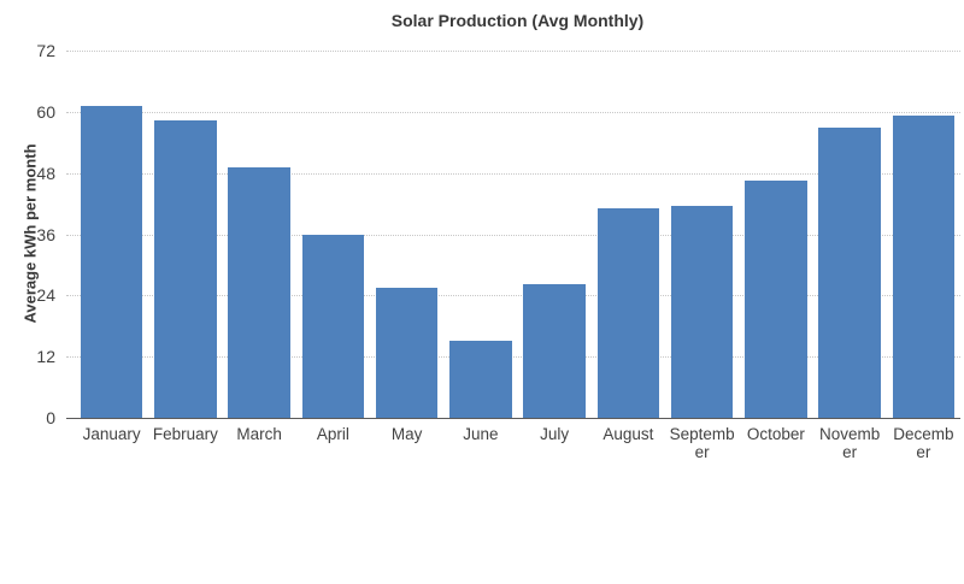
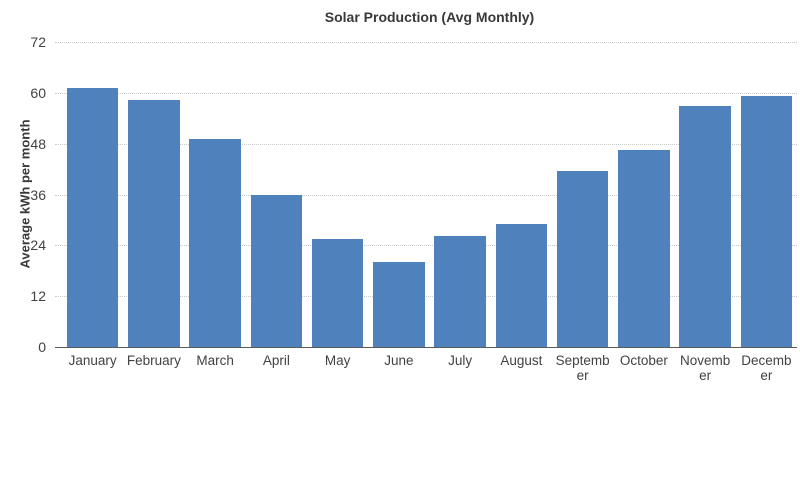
June: 15 -> 20
August: 41 -> 29
